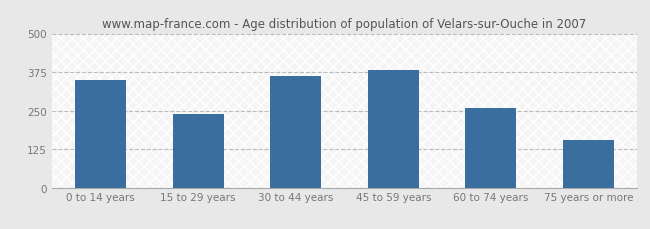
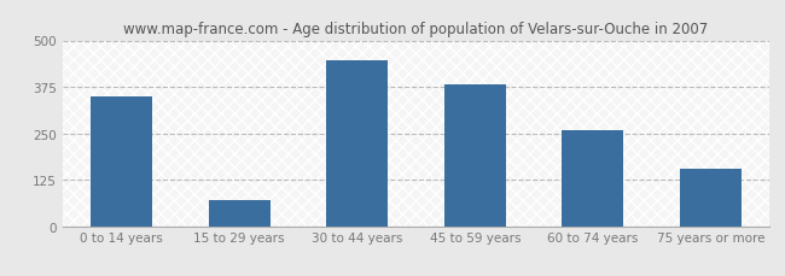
15 to 29 years: 240 -> 70
30 to 44 years: 362 -> 445
